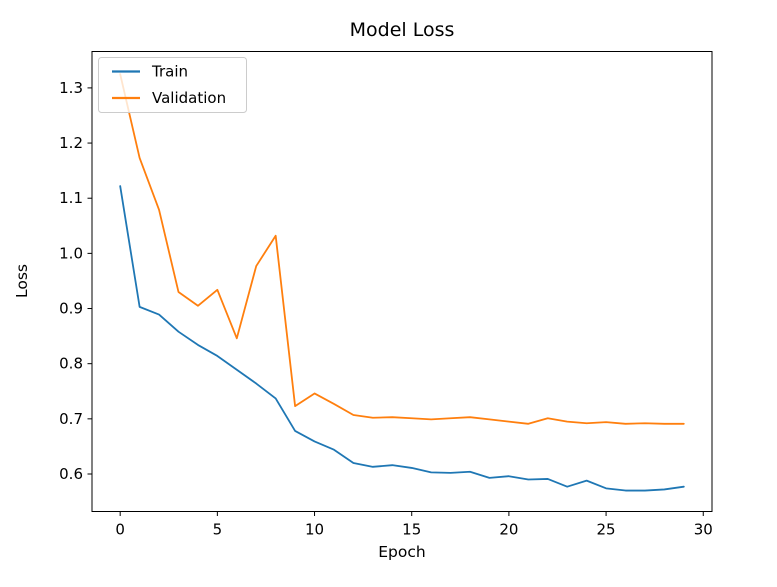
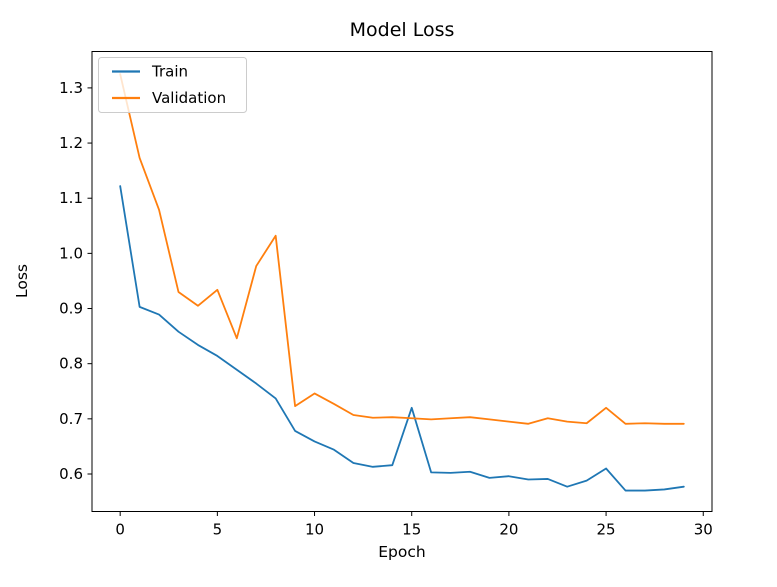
Train/15: 0.61 -> 0.72
Train/25: 0.57 -> 0.61
Validation/25: 0.69 -> 0.72
